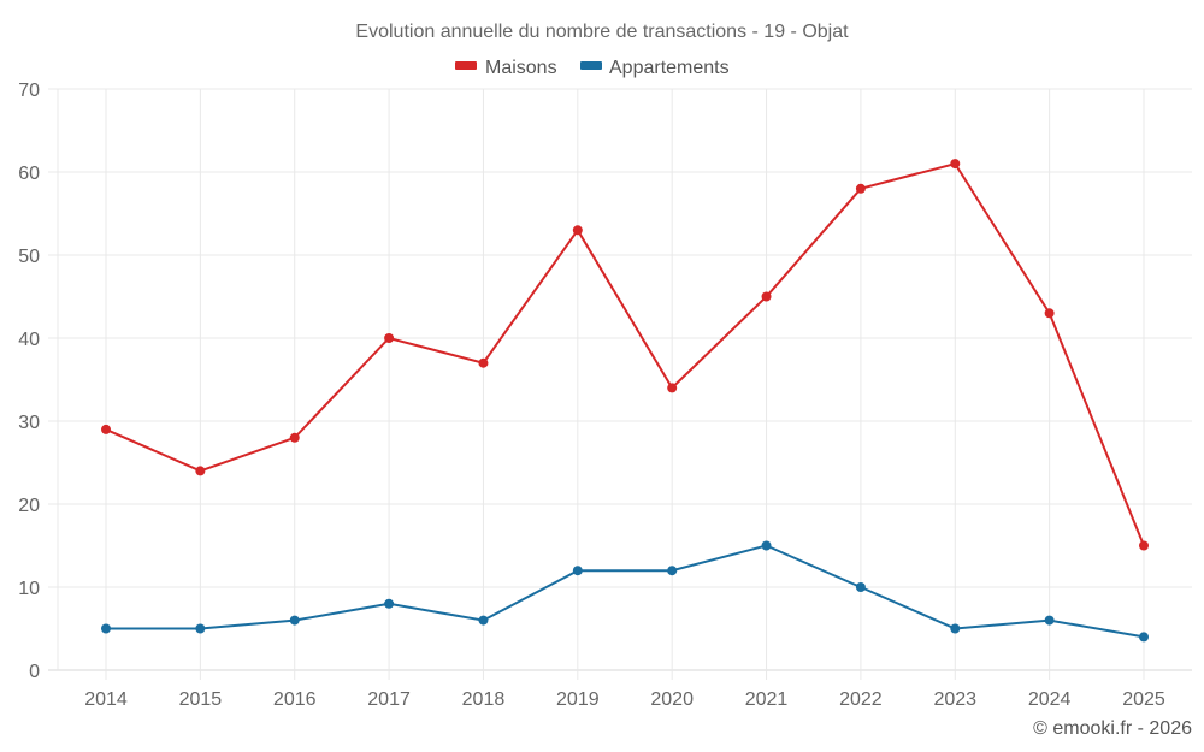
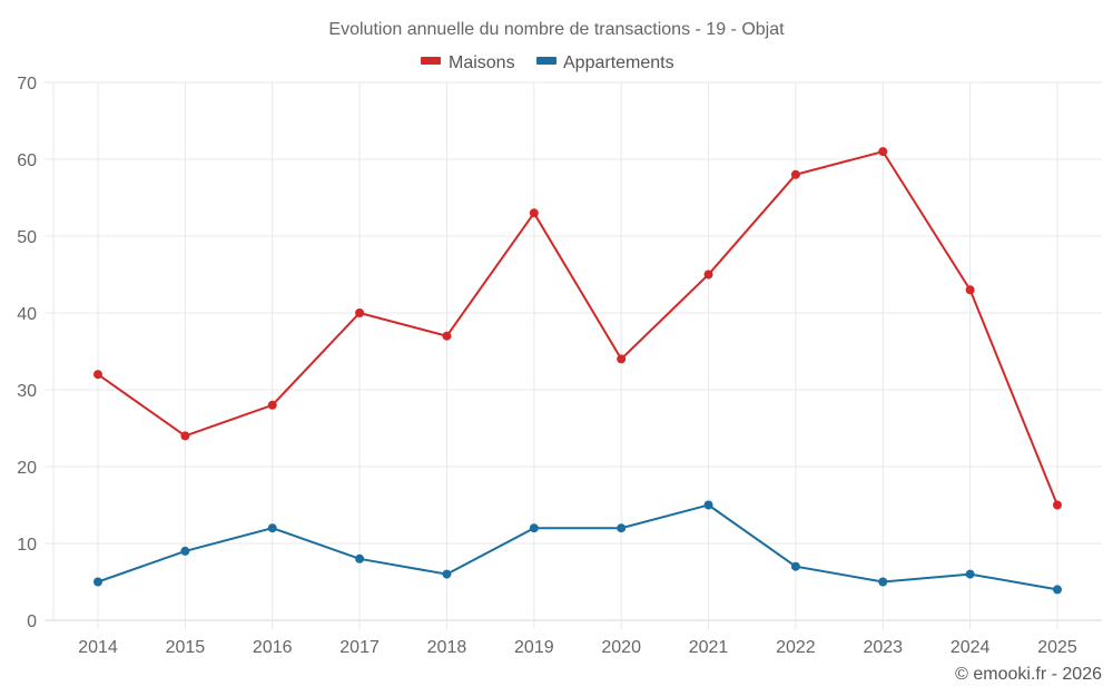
Maisons/2014: 29 -> 32
Appartements/2015: 5 -> 9
Appartements/2016: 6 -> 12
Appartements/2022: 10 -> 7
